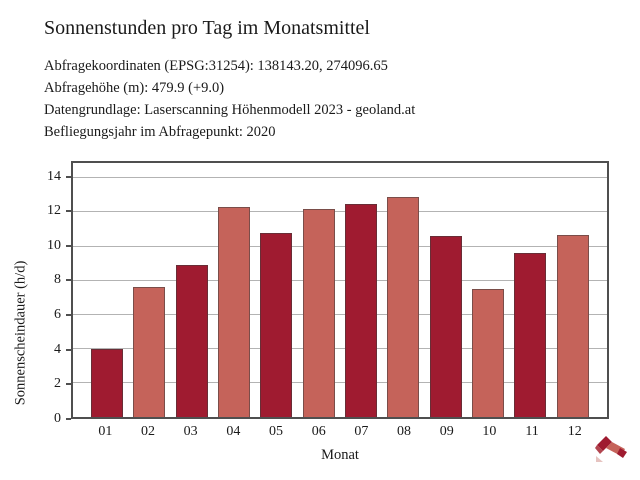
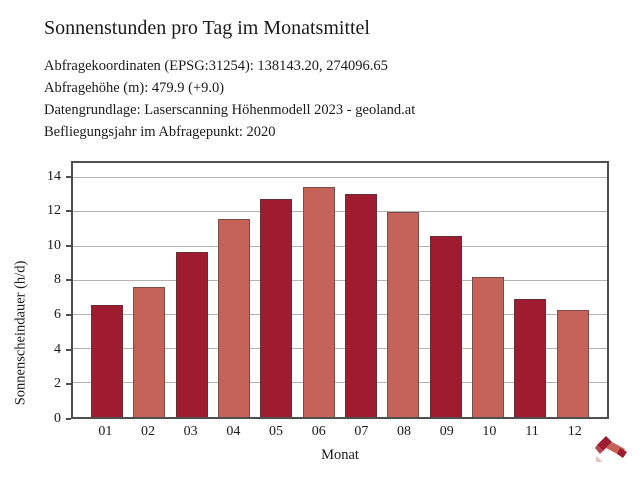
01: 4.0 -> 6.6
03: 8.9 -> 9.7
04: 12.3 -> 11.6
05: 10.8 -> 12.8
06: 12.2 -> 13.5
07: 12.5 -> 13.1
08: 12.9 -> 12.0
10: 7.5 -> 8.2
11: 9.6 -> 6.9
12: 10.7 -> 6.3
